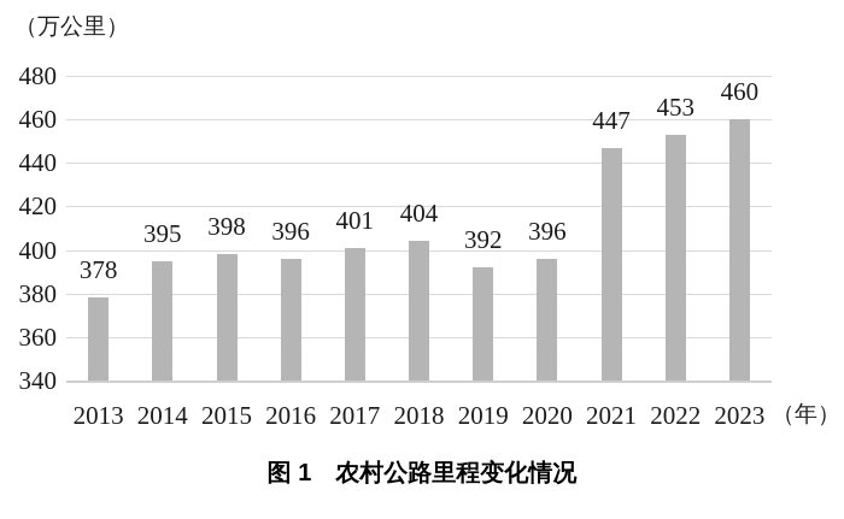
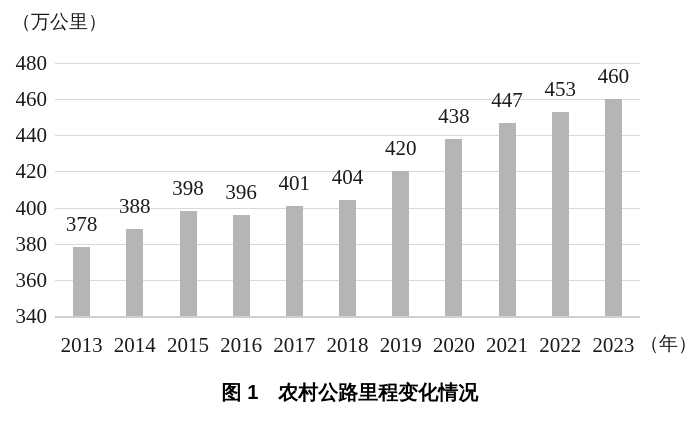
2014: 395 -> 388
2019: 392 -> 420
2020: 396 -> 438
